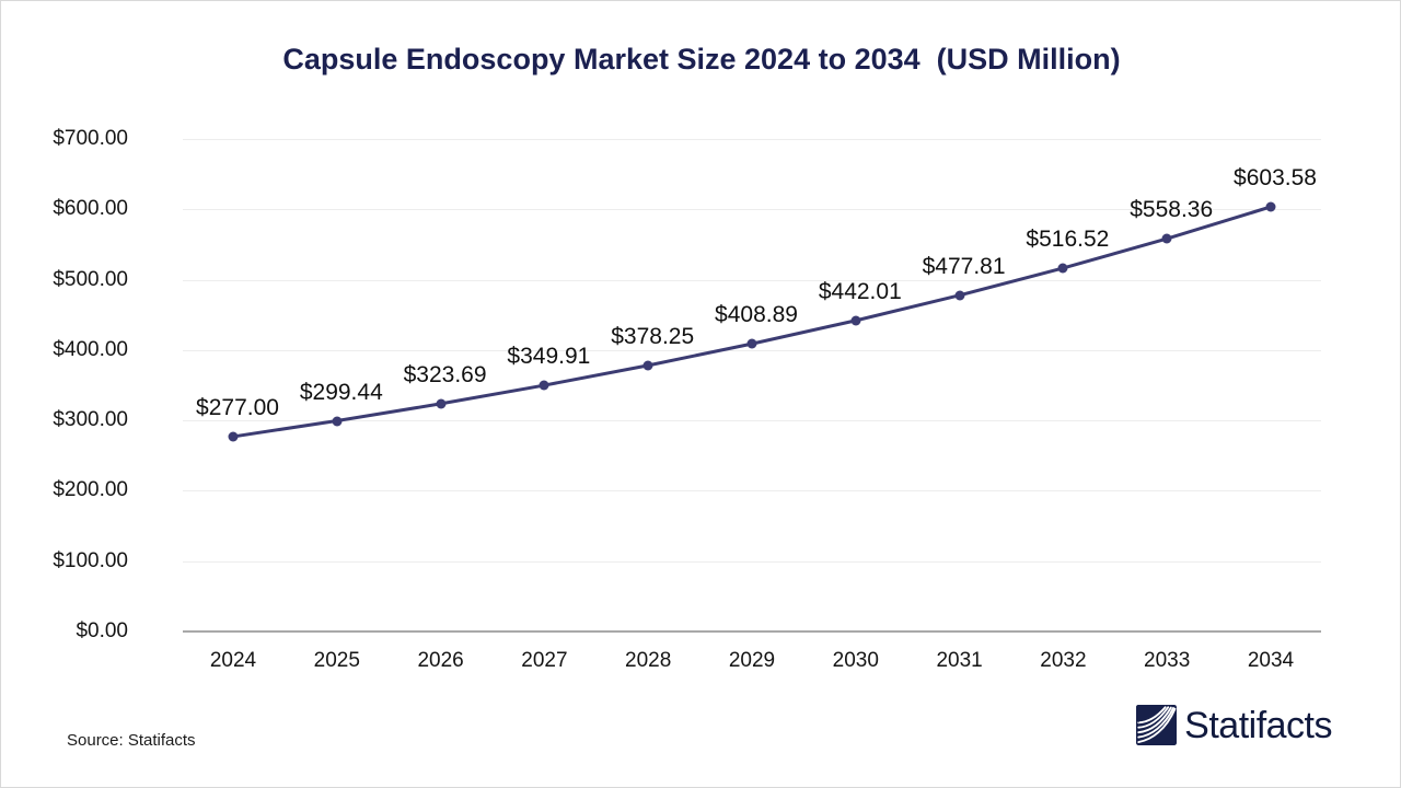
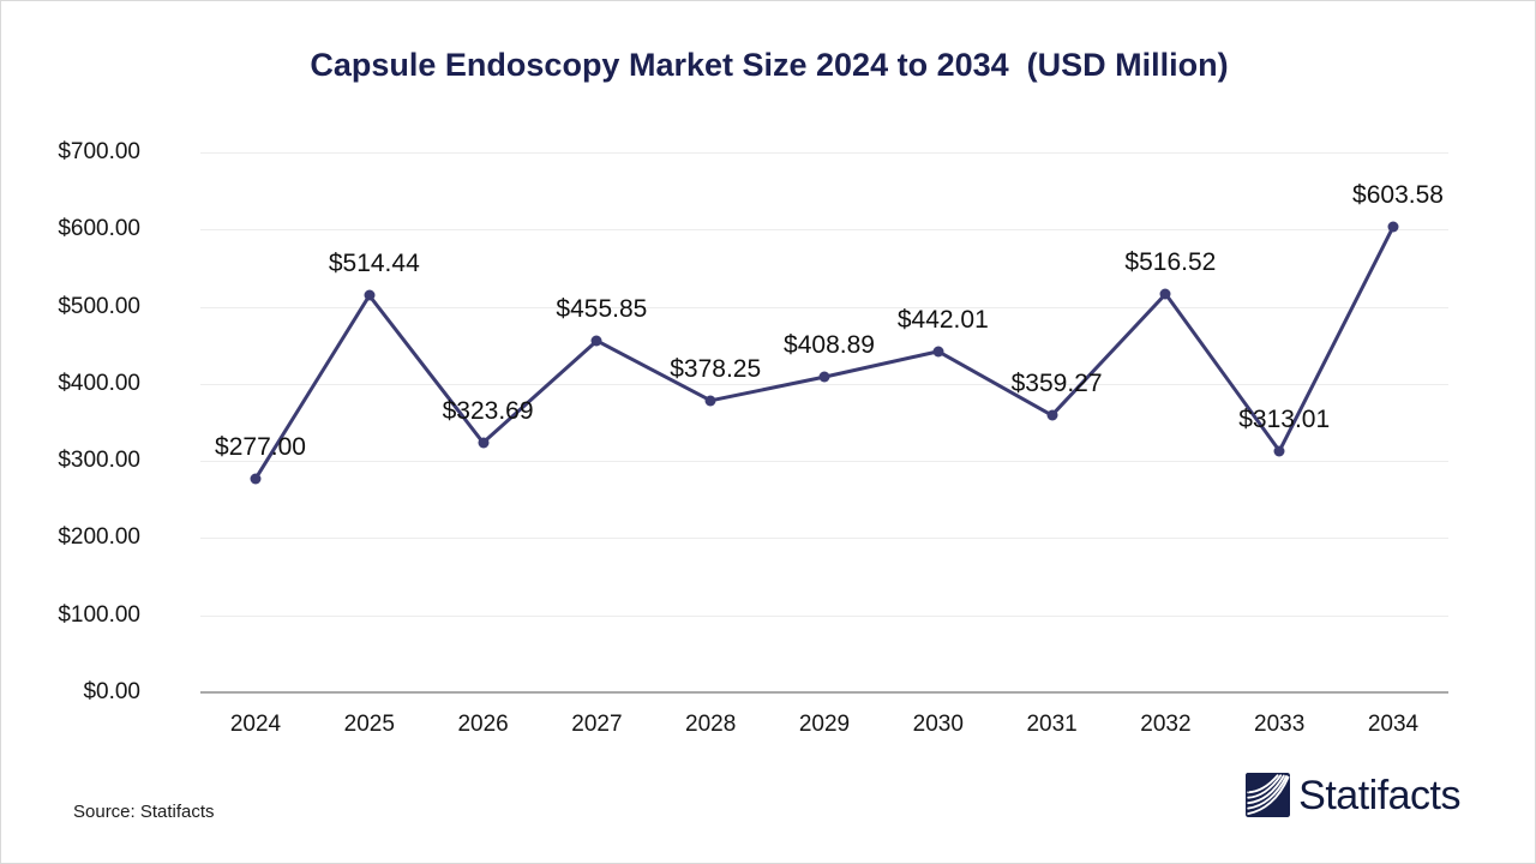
2025: $299.44 -> $514.44
2027: $349.91 -> $455.85
2031: $477.81 -> $359.27
2033: $558.36 -> $313.01
